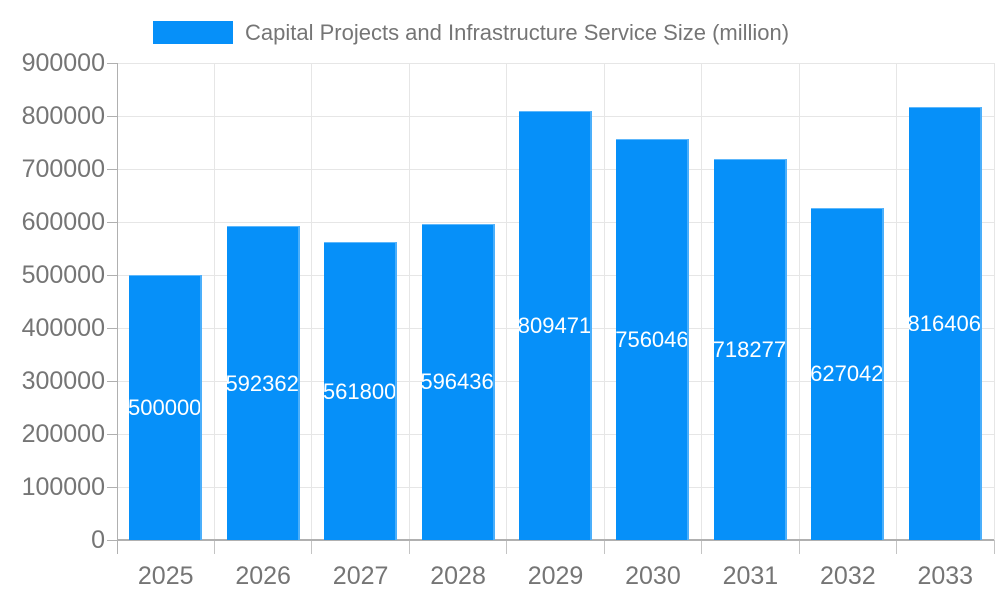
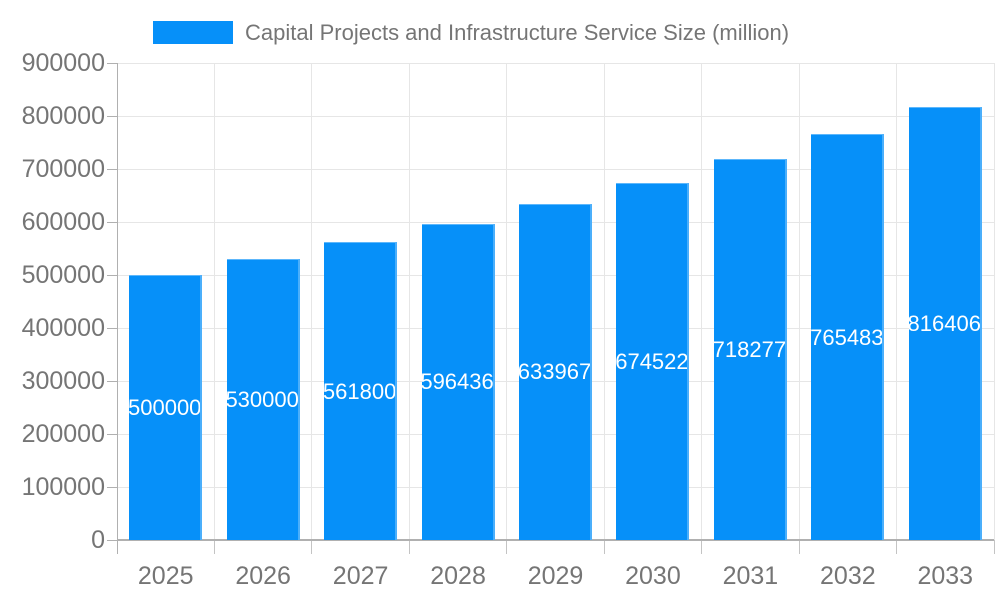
2026: 592362 -> 530000
2029: 809471 -> 633967
2030: 756046 -> 674522
2032: 627042 -> 765483
